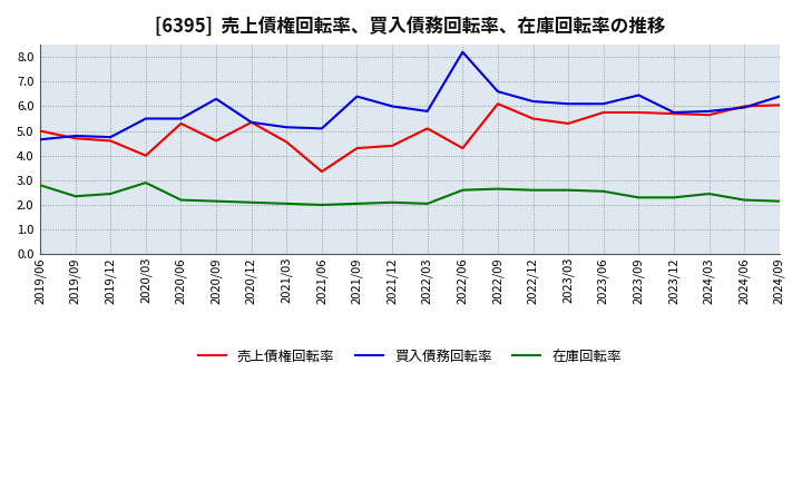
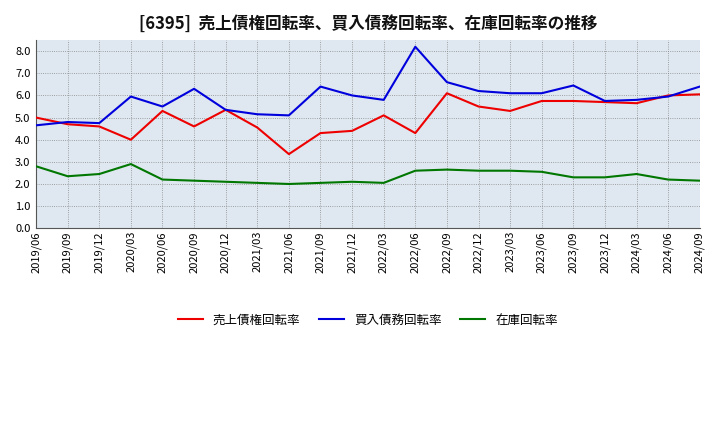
買入債務回転率/2020/03: 5.50 -> 5.95
